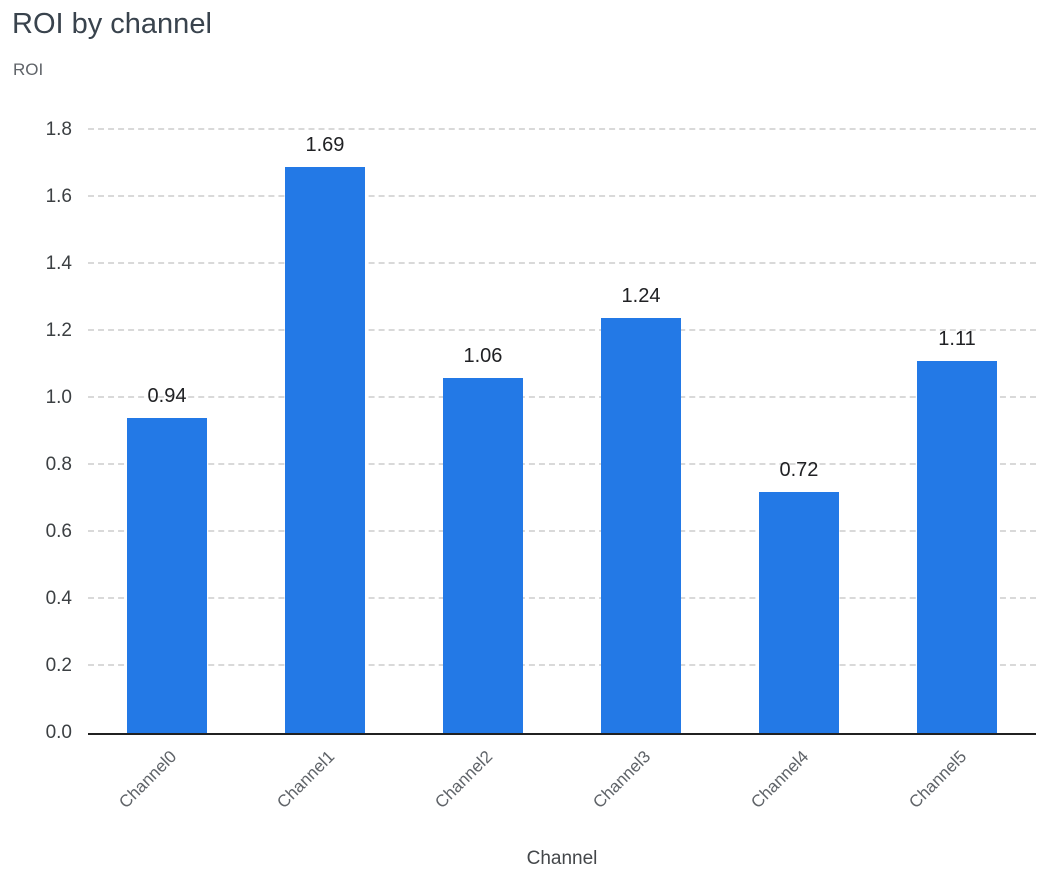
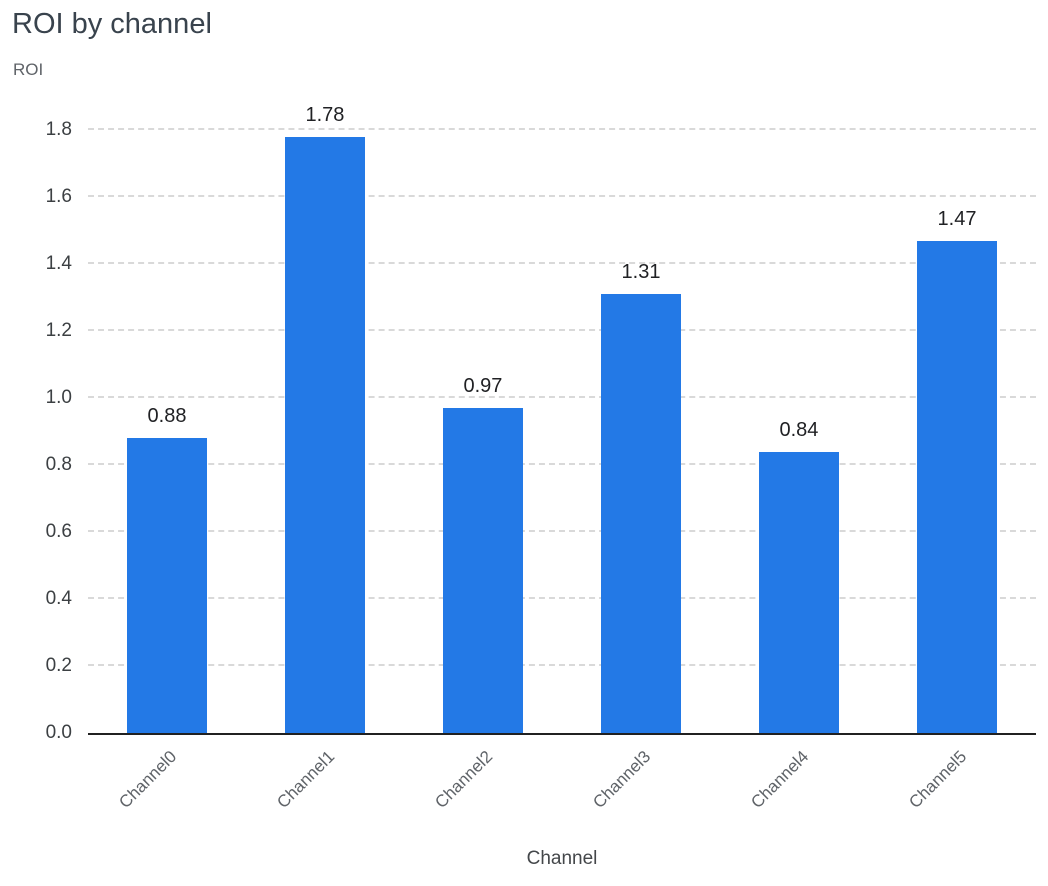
Channel0: 0.94 -> 0.88
Channel1: 1.69 -> 1.78
Channel2: 1.06 -> 0.97
Channel3: 1.24 -> 1.31
Channel4: 0.72 -> 0.84
Channel5: 1.11 -> 1.47
